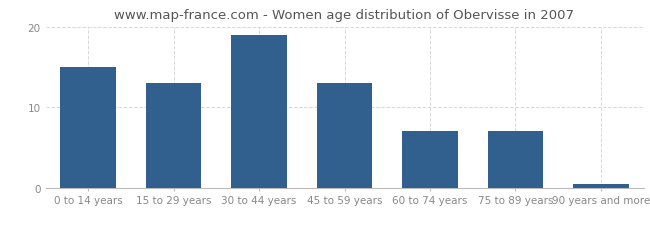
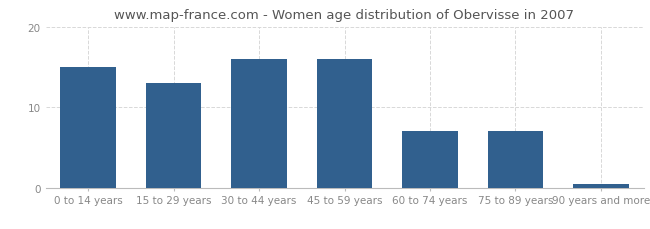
30 to 44 years: 19.0 -> 16.0
45 to 59 years: 13.0 -> 16.0
